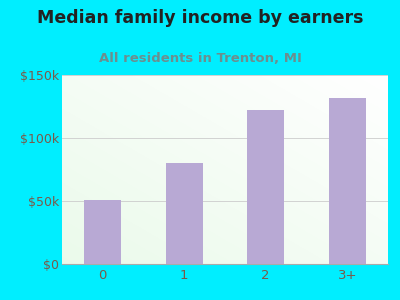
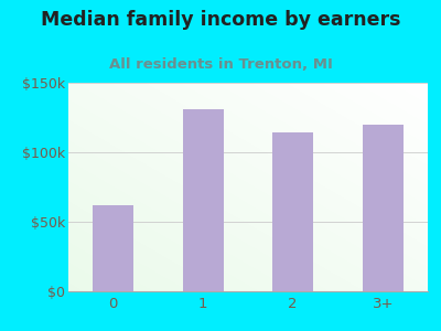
0: $51k -> $62k
1: $80k -> $131k
2: $122k -> $114k
3+: $132k -> $120k
